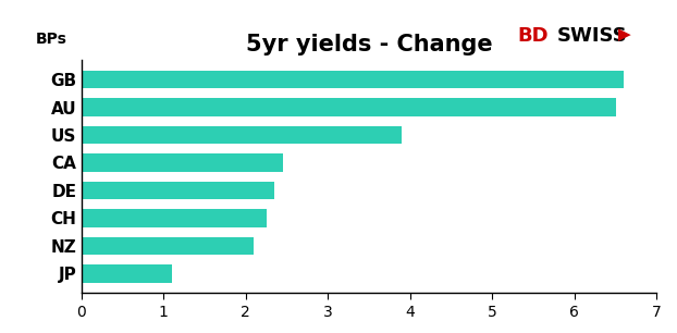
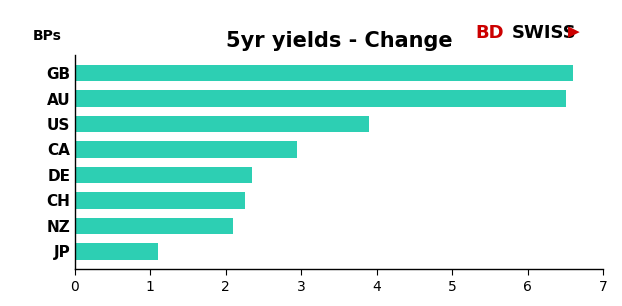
CA: 2.46 -> 2.95
